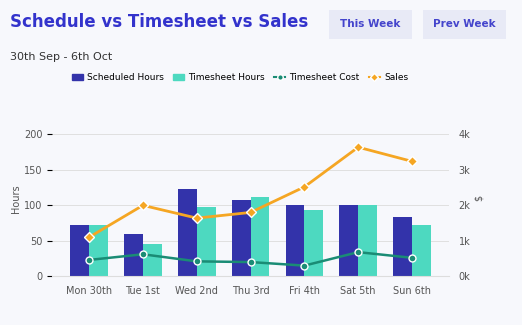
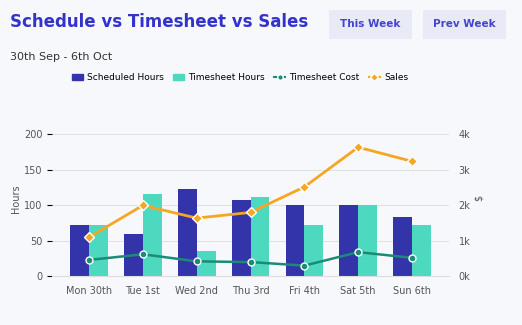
Timesheet Hours/Tue 1st: 46 -> 116
Timesheet Hours/Wed 2nd: 97 -> 36
Timesheet Hours/Fri 4th: 93 -> 72
